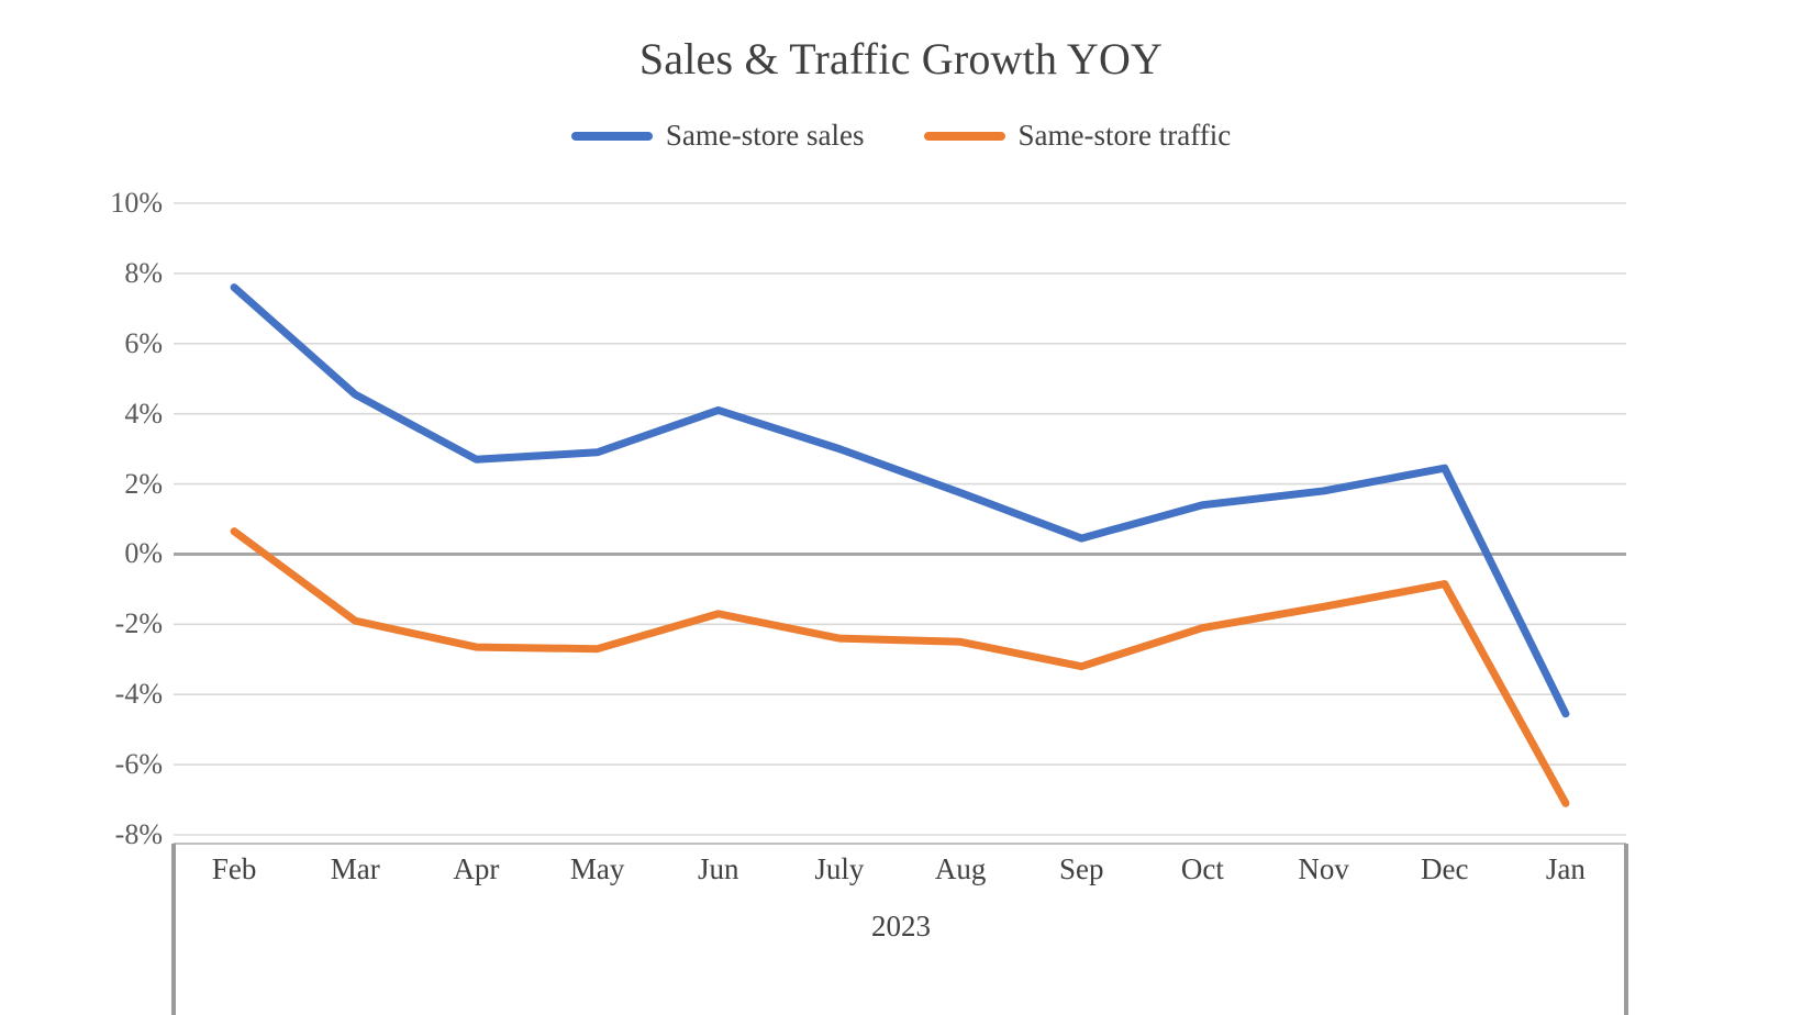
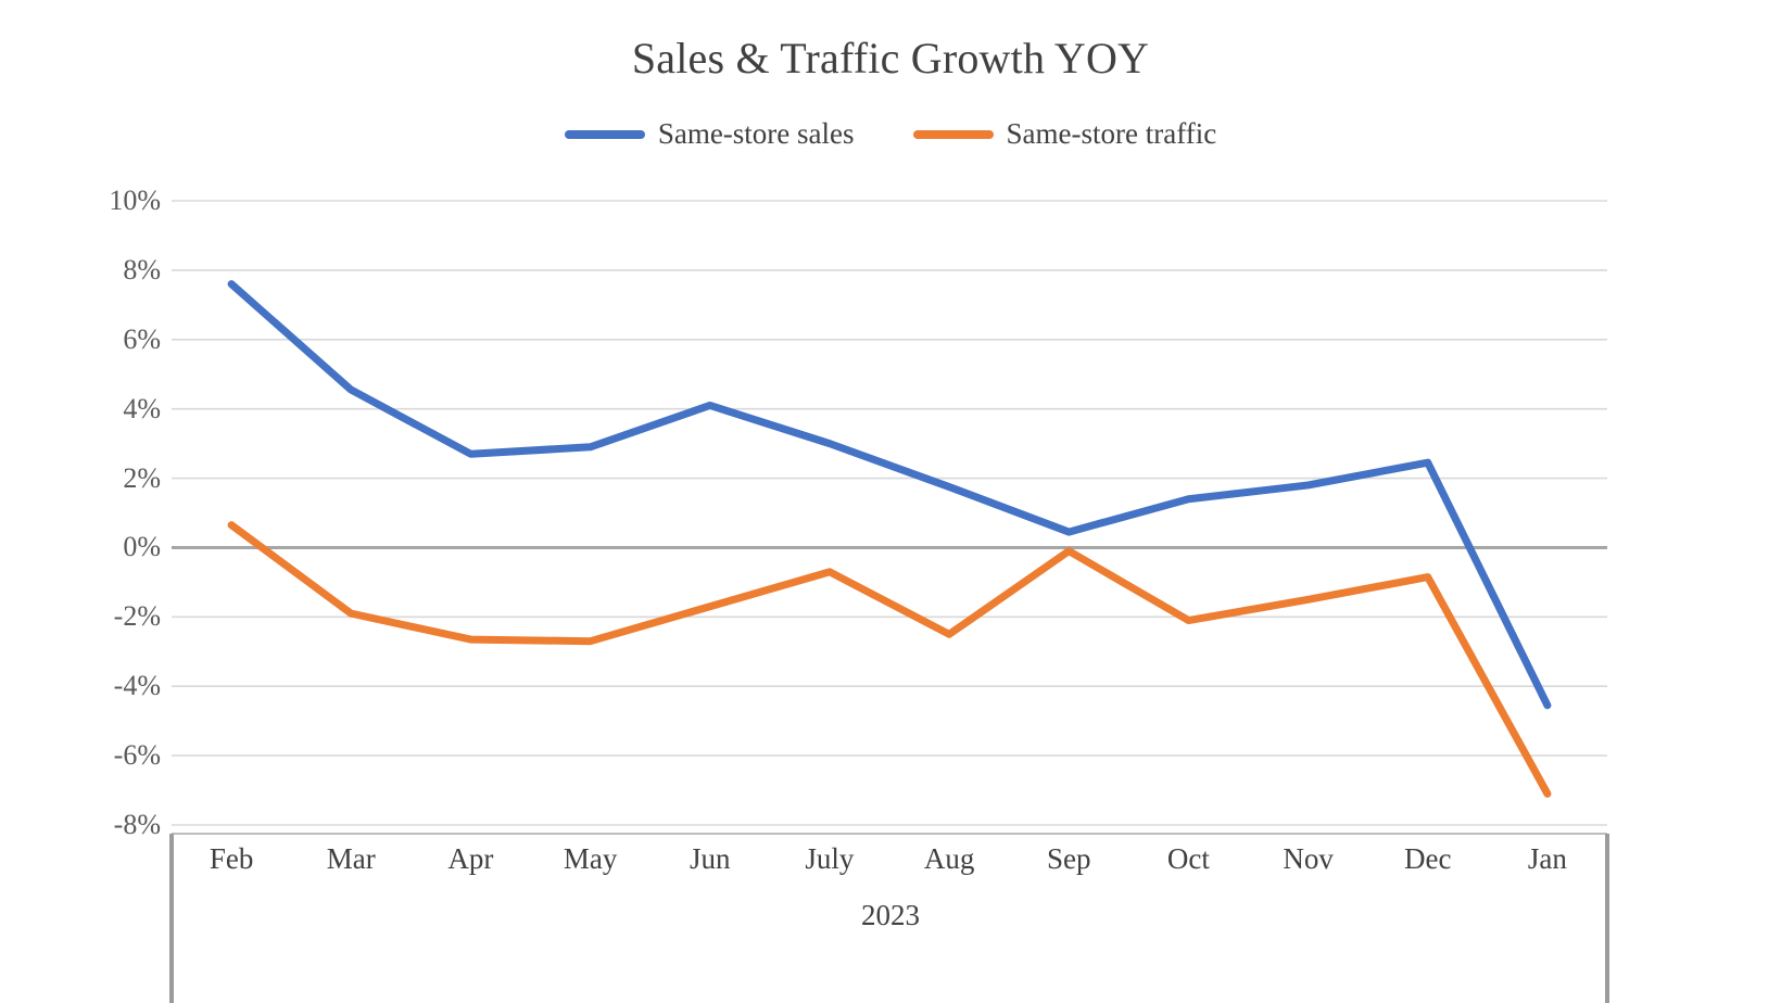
Same-store traffic/July: -2.4% -> -0.7%
Same-store traffic/Sep: -3.2% -> -0.1%
